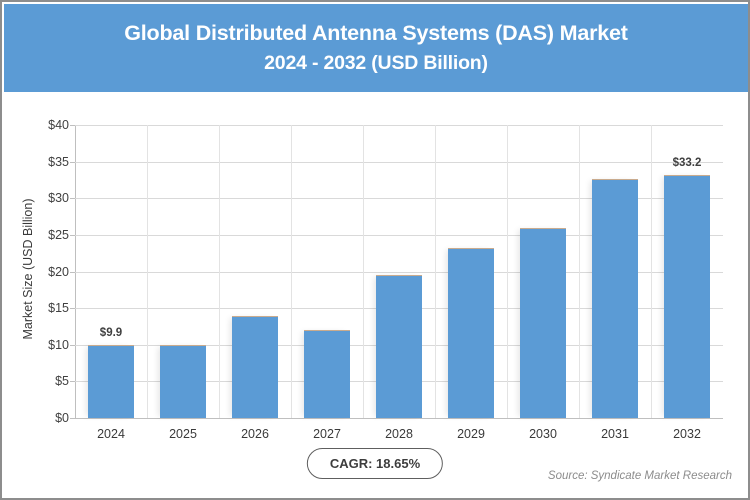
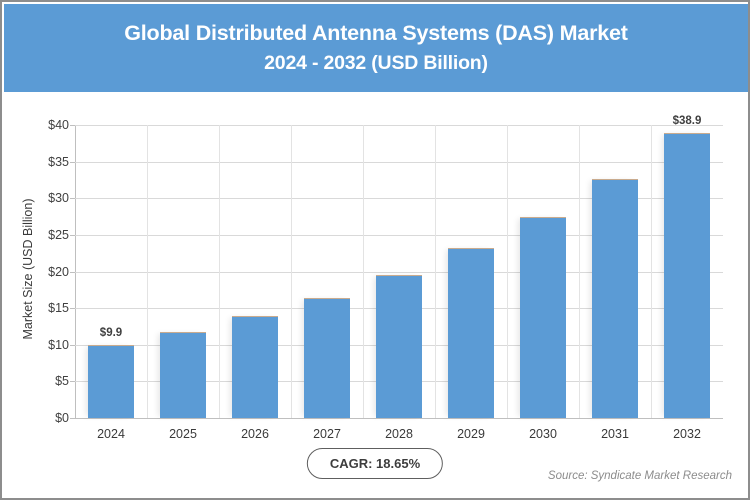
2025: $10 -> $12
2027: $12 -> $16
2030: $26 -> $28
2032: $33.2 -> $38.9
